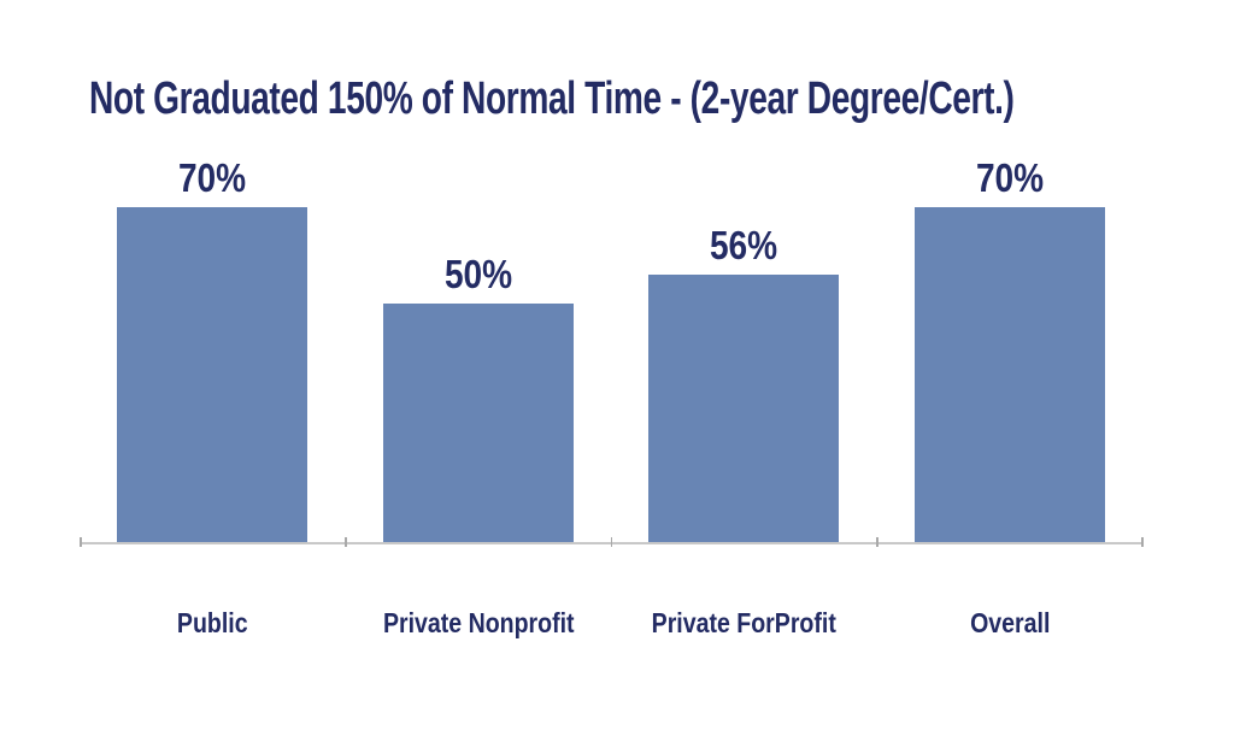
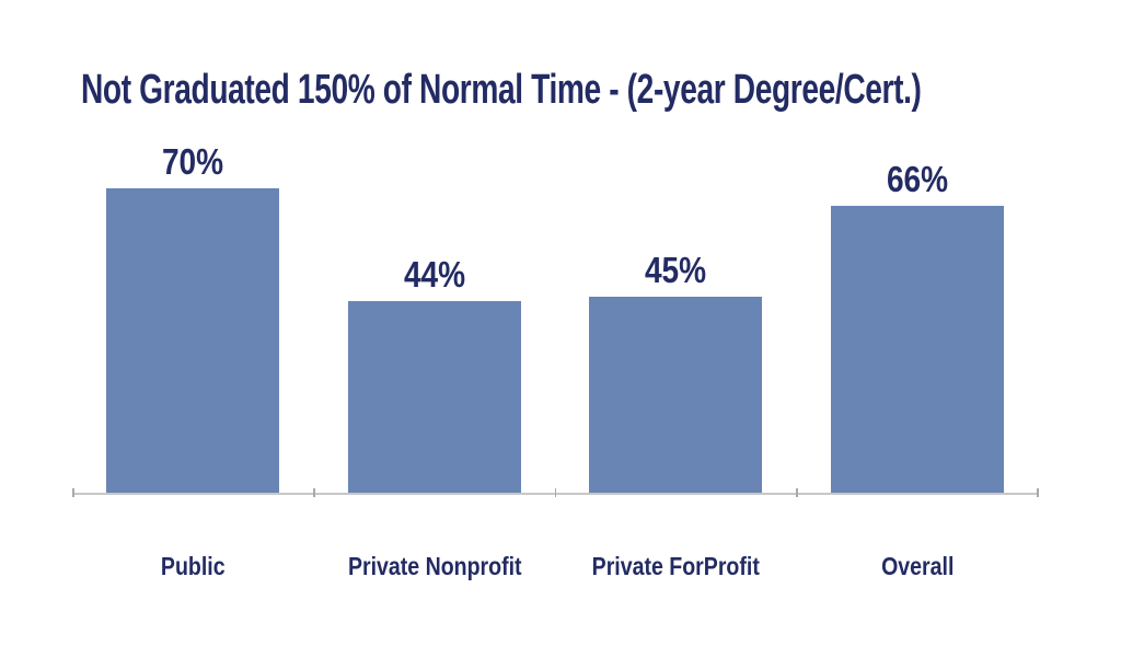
Private Nonprofit: 50% -> 44%
Private ForProfit: 56% -> 45%
Overall: 70% -> 66%
